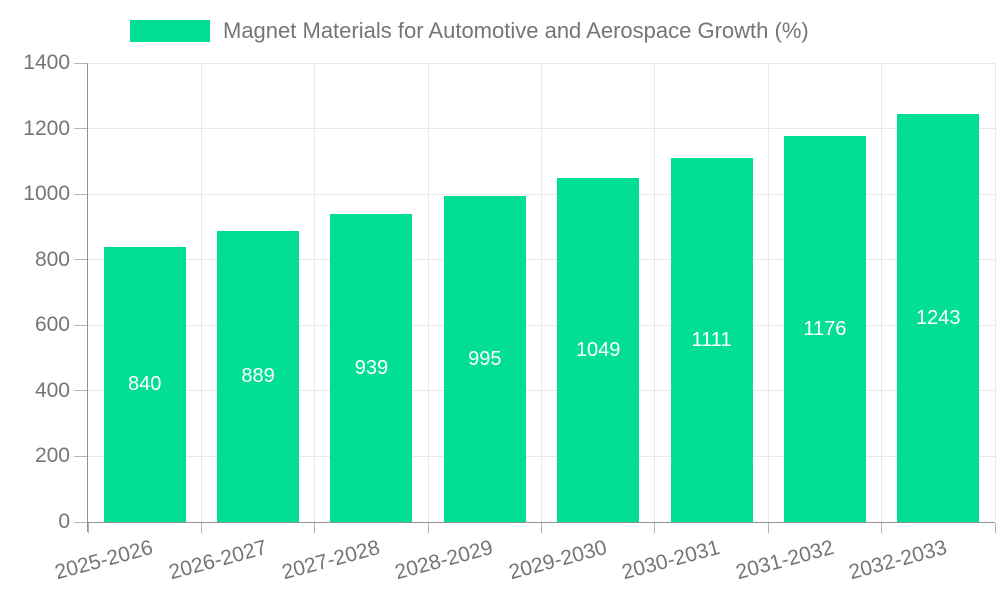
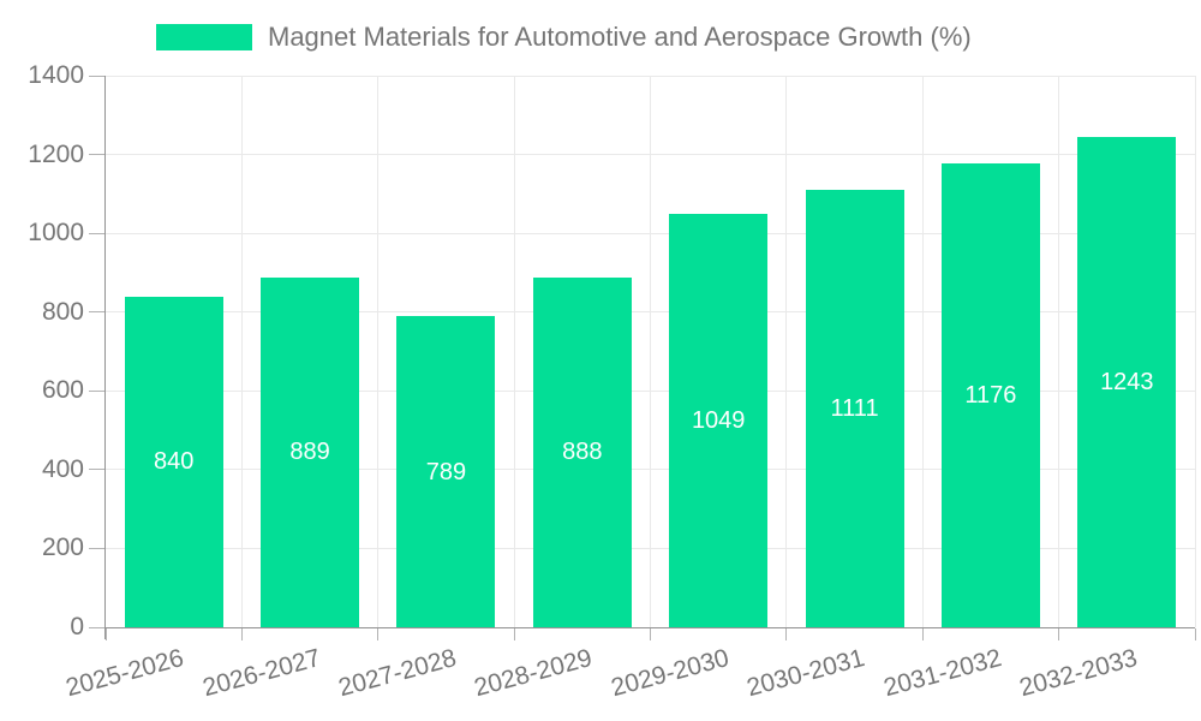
2027-2028: 939 -> 789
2028-2029: 995 -> 888
